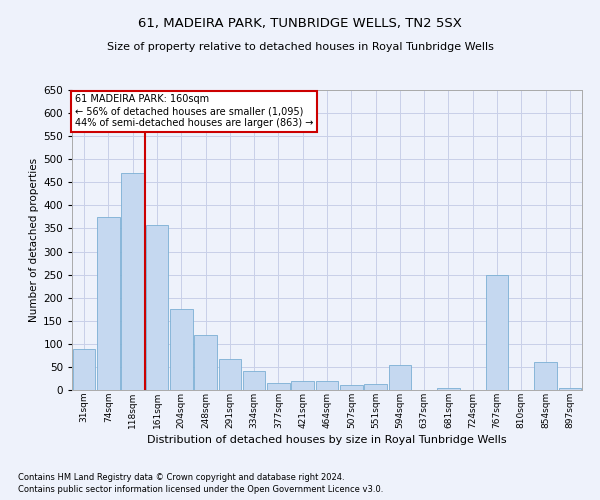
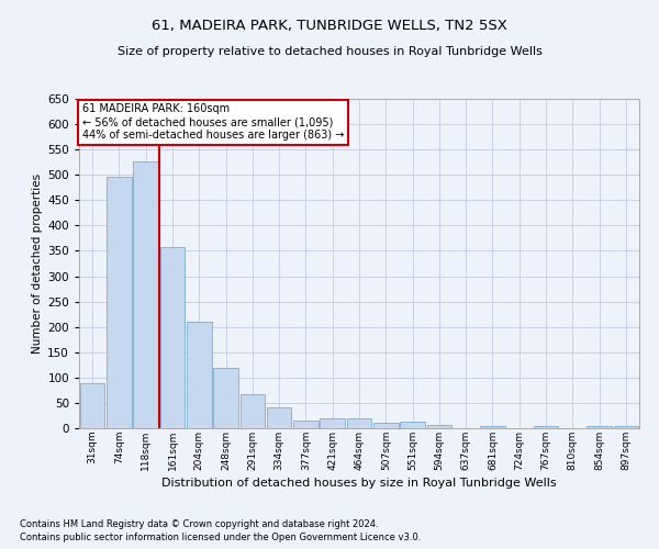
74sqm: 375 -> 497
118sqm: 470 -> 527
204sqm: 175 -> 211
594sqm: 55 -> 7
767sqm: 250 -> 5
854sqm: 60 -> 5
